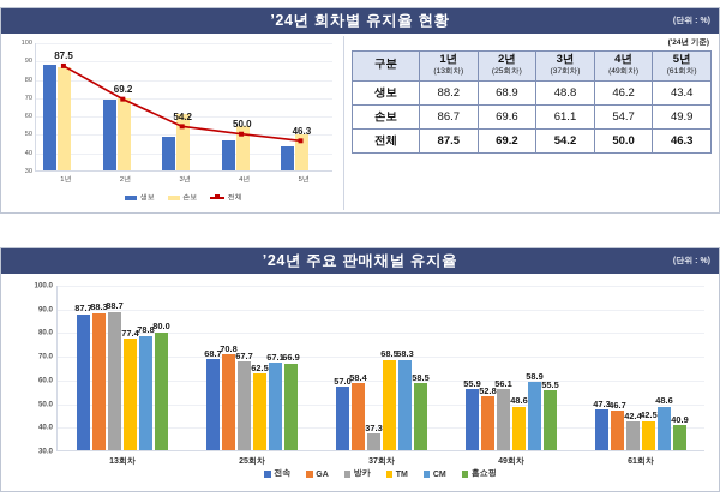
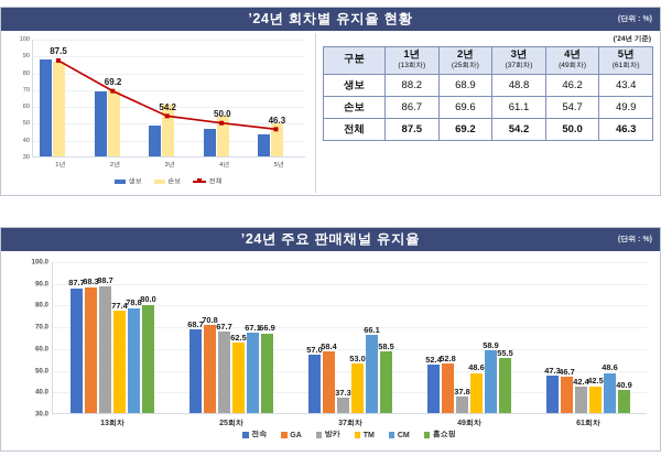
’24년 주요 판매채널 유지율/TM/37회차: 68.5 -> 53.0
’24년 주요 판매채널 유지율/CM/37회차: 68.3 -> 66.1
’24년 주요 판매채널 유지율/전속/49회차: 55.9 -> 52.4
’24년 주요 판매채널 유지율/방카/49회차: 56.1 -> 37.8
